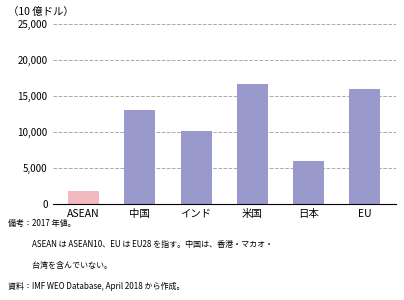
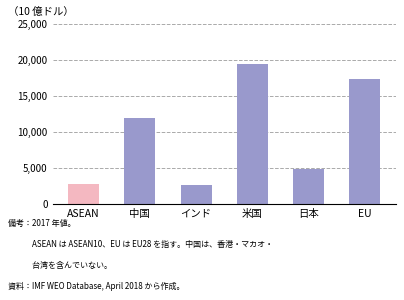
ASEAN: 1,800 -> 2,800
中国: 13,000 -> 12,000
インド: 10,200 -> 2,600
米国: 16,600 -> 19,400
日本: 6,000 -> 4,900
EU: 16,000 -> 17,300
